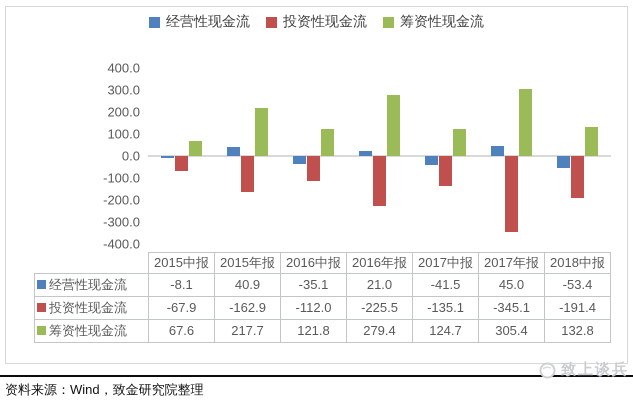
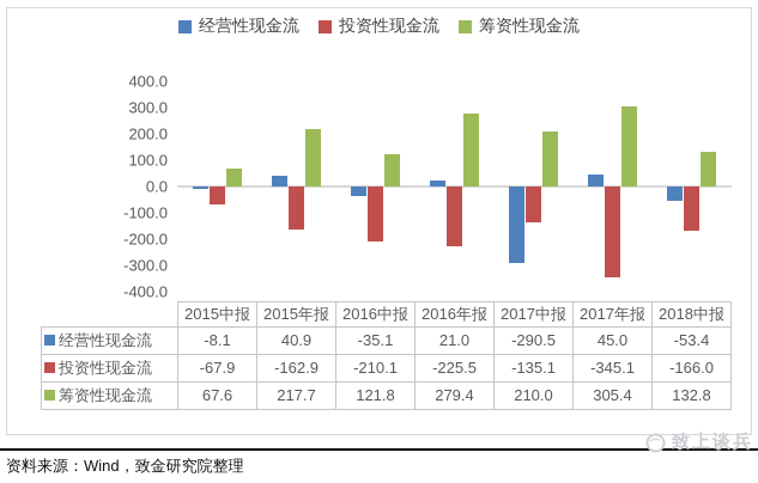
投资性现金流/2016中报: -112.0 -> -210.1
经营性现金流/2017中报: -41.5 -> -290.5
筹资性现金流/2017中报: 124.7 -> 210.0
投资性现金流/2018中报: -191.4 -> -166.0
